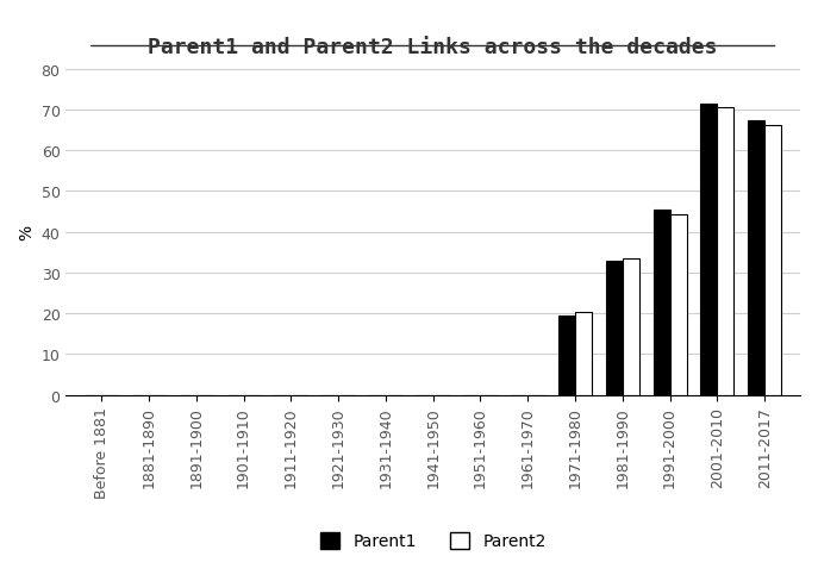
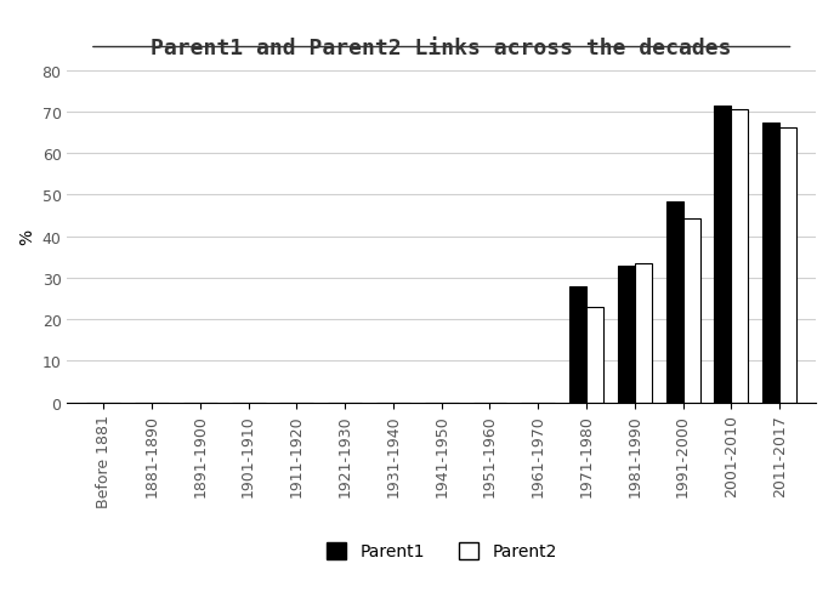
Parent1/1971-1980: 19.3 -> 28.0
Parent2/1971-1980: 20.3 -> 23.0
Parent1/1991-2000: 45.5 -> 48.5
